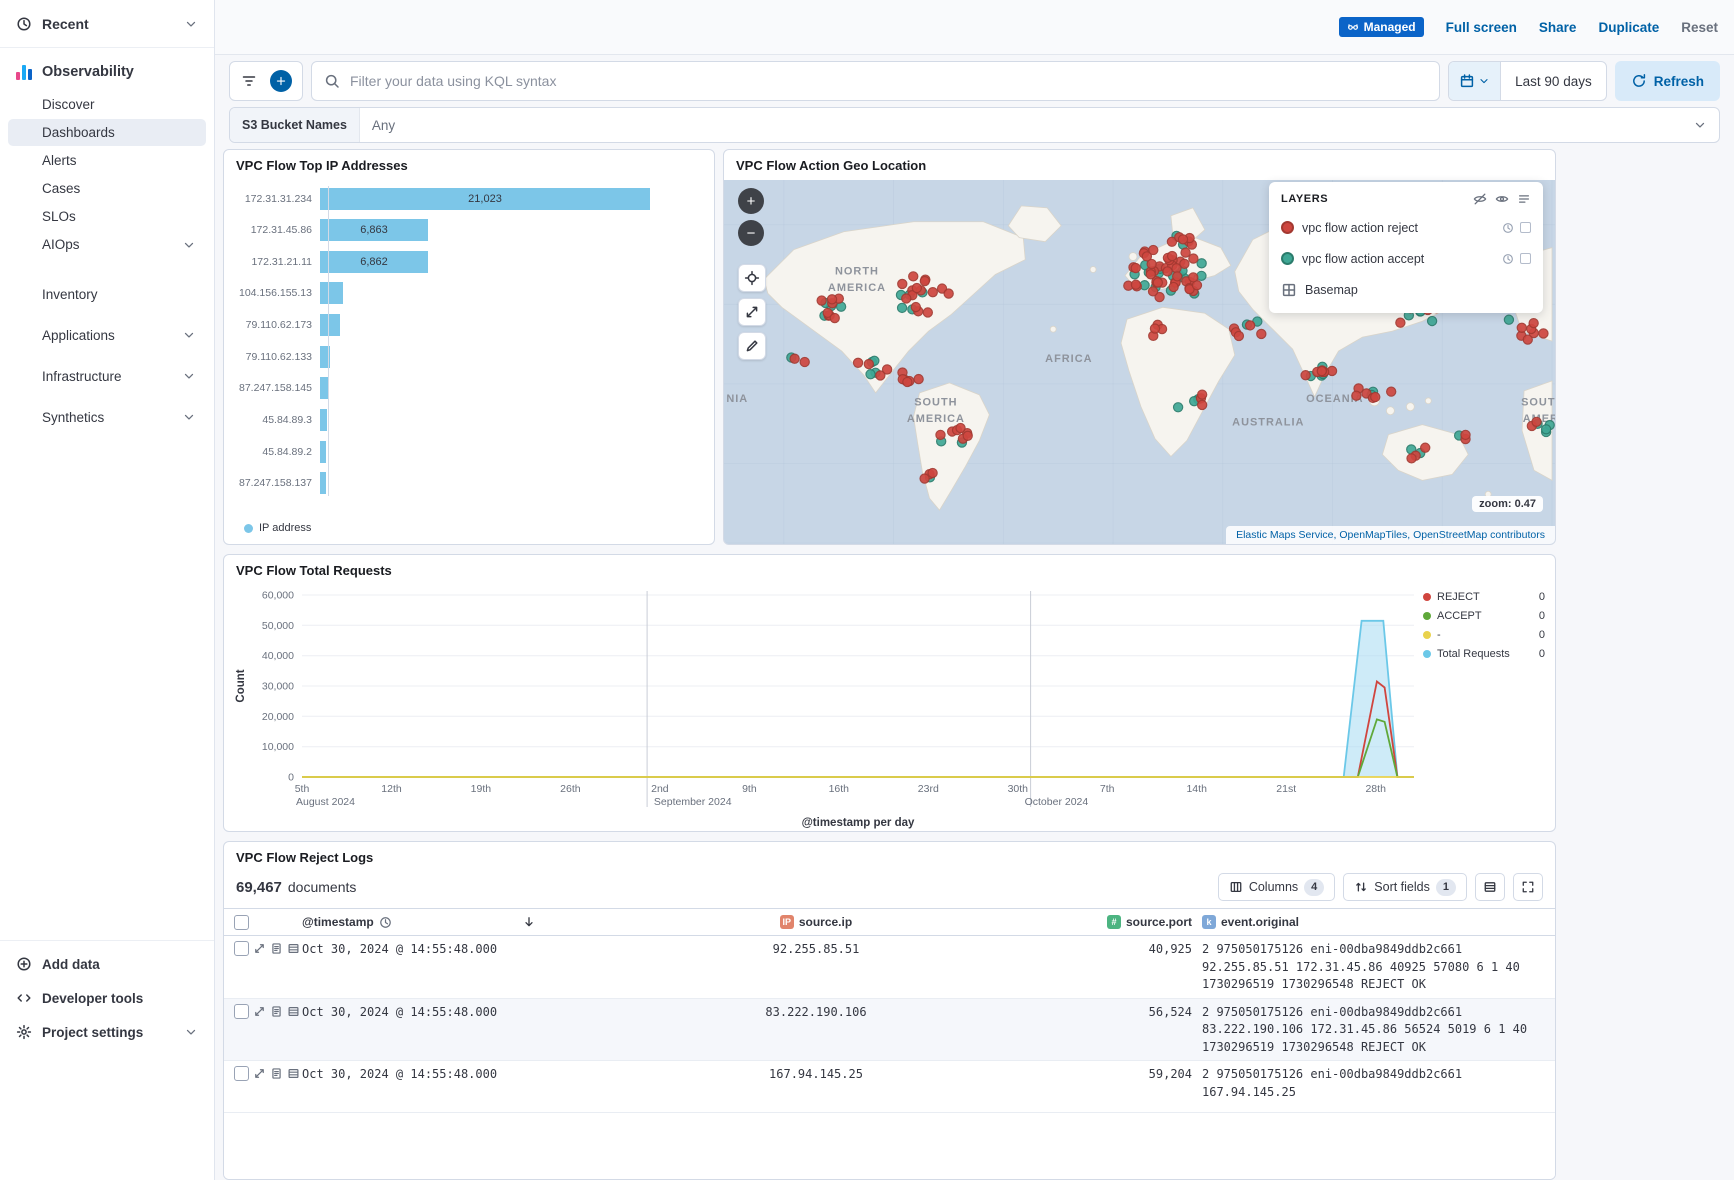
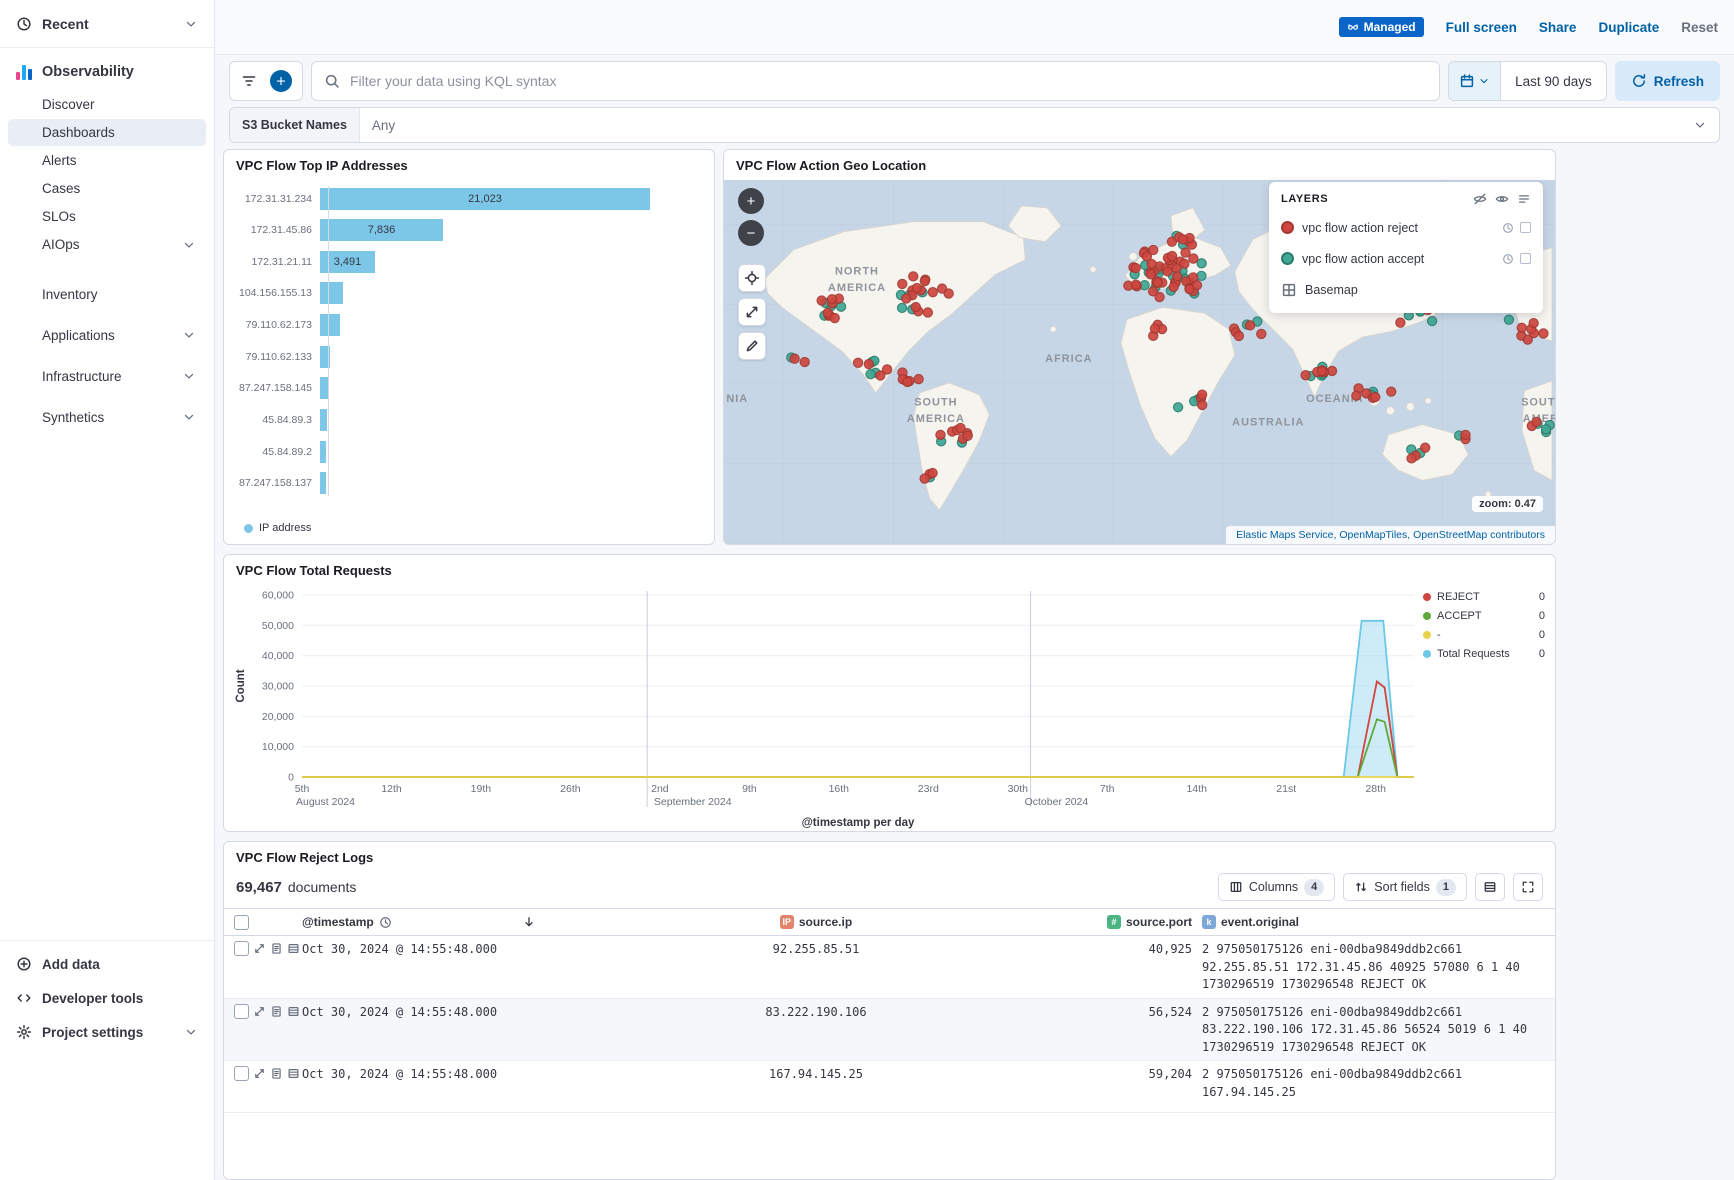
VPC Flow Top IP Addresses/172.31.45.86: 6,863 -> 7,836
VPC Flow Top IP Addresses/172.31.21.11: 6,862 -> 3,491
